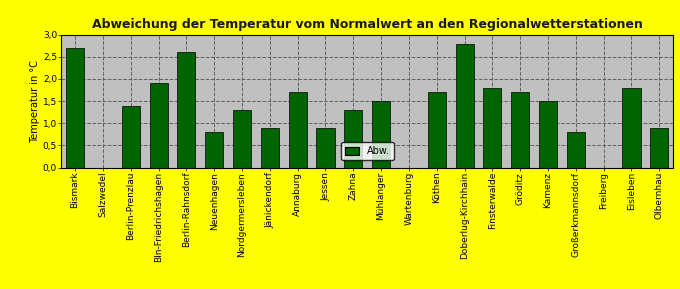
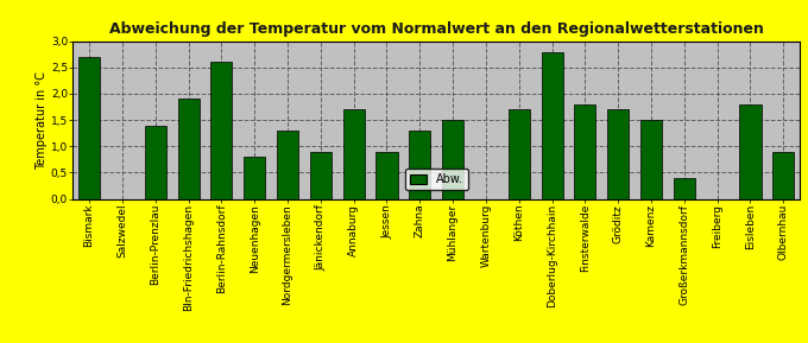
Großerkmannsdorf: 0,8 -> 0,4
